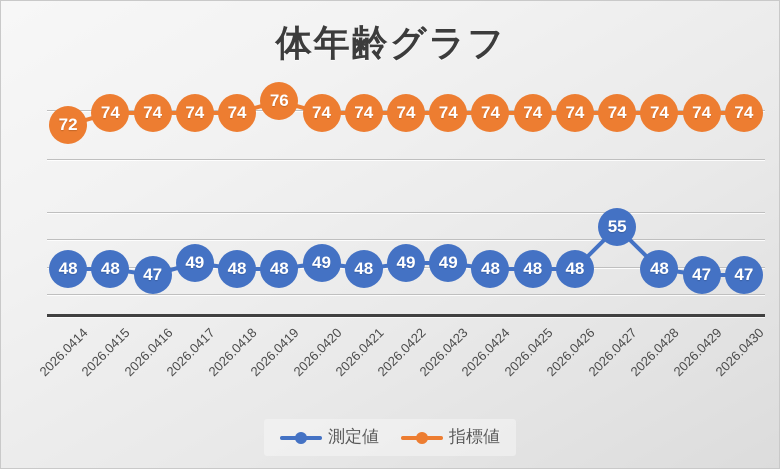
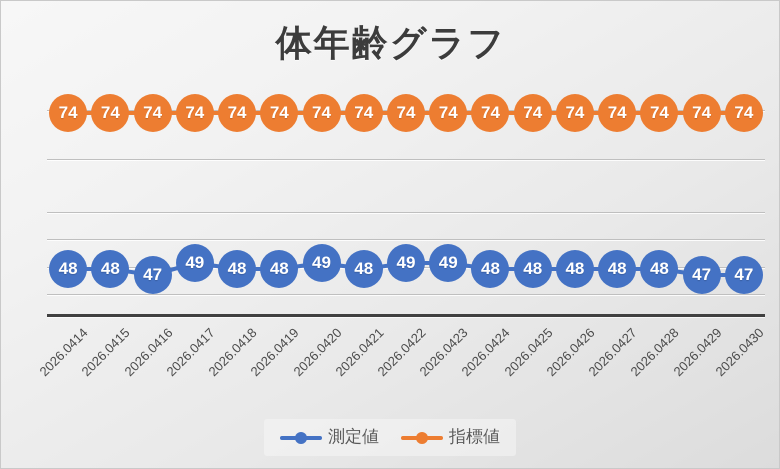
指標値/2026.0414: 72 -> 74
指標値/2026.0419: 76 -> 74
測定値/2026.0427: 55 -> 48
